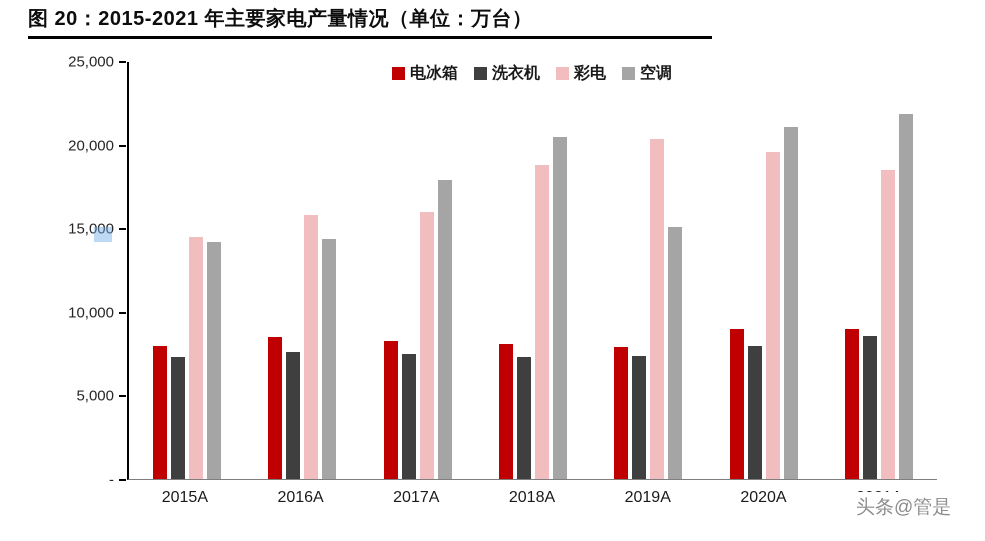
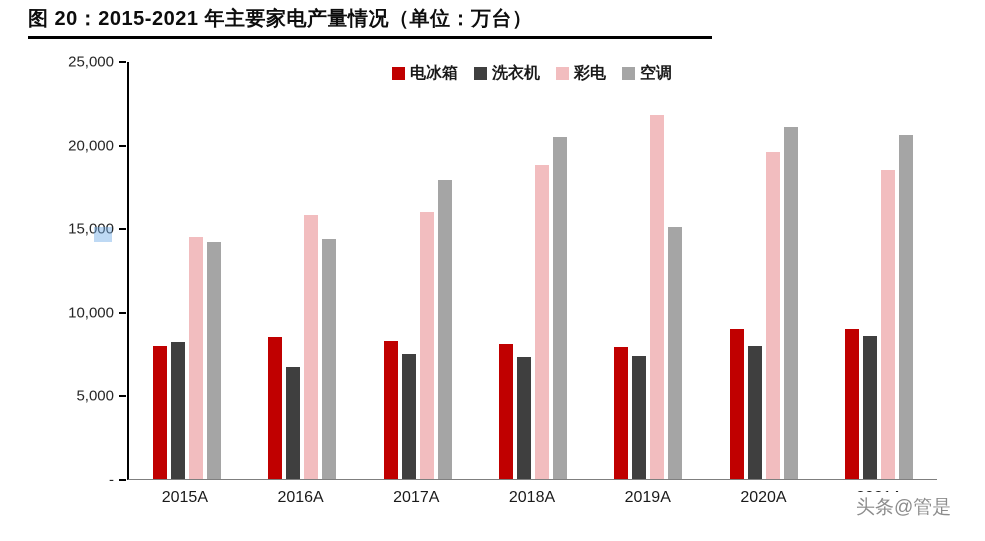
洗衣机/2015A: 7300 -> 8200
洗衣机/2016A: 7600 -> 6700
彩电/2019A: 20400 -> 21800
空调/2021A: 21900 -> 20600
